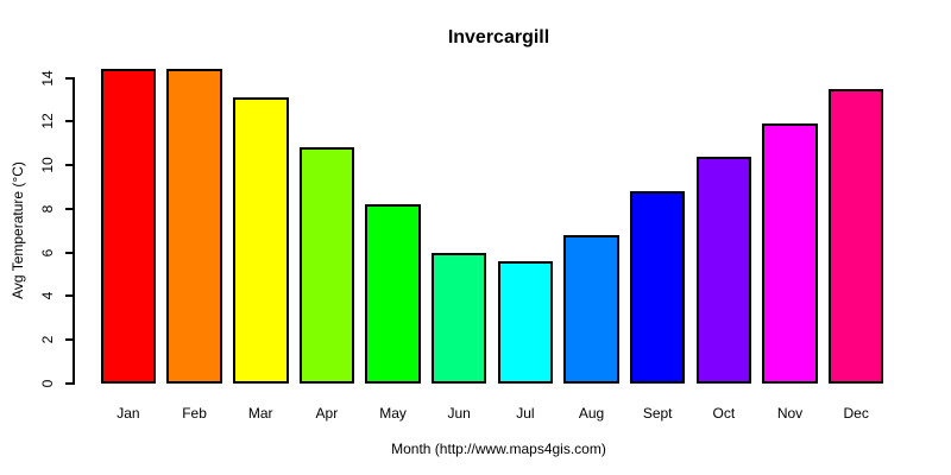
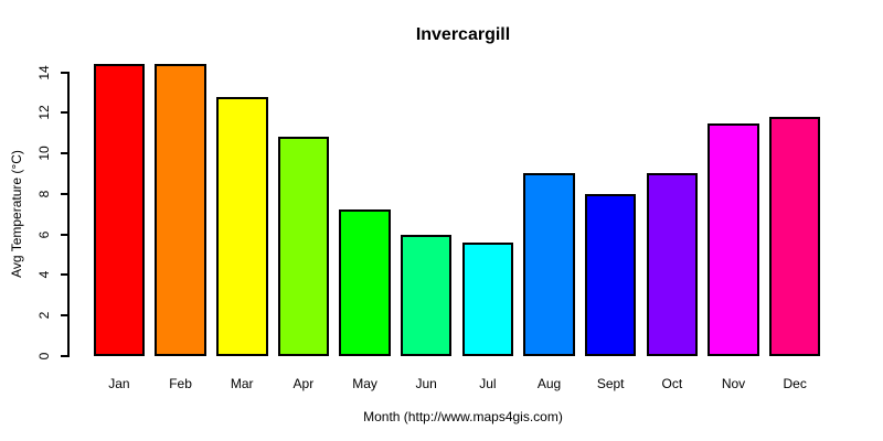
Mar: 13.1 -> 12.8
May: 8.2 -> 7.2
Aug: 6.8 -> 9.0
Sept: 8.8 -> 8.0
Oct: 10.4 -> 9.0
Nov: 11.9 -> 11.5
Dec: 13.5 -> 11.8
